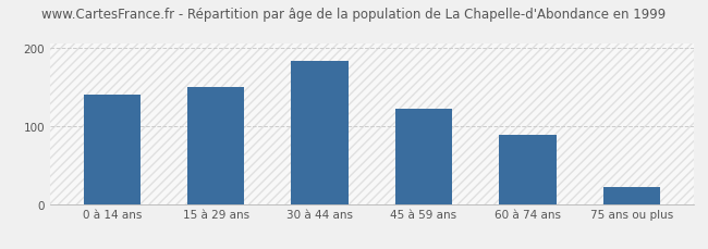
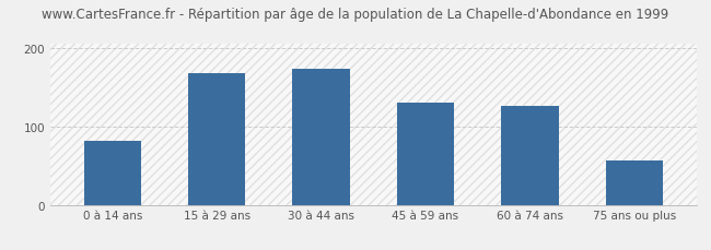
0 à 14 ans: 140 -> 82
15 à 29 ans: 150 -> 168
30 à 44 ans: 183 -> 174
45 à 59 ans: 122 -> 130
60 à 74 ans: 88 -> 126
75 ans ou plus: 22 -> 56
